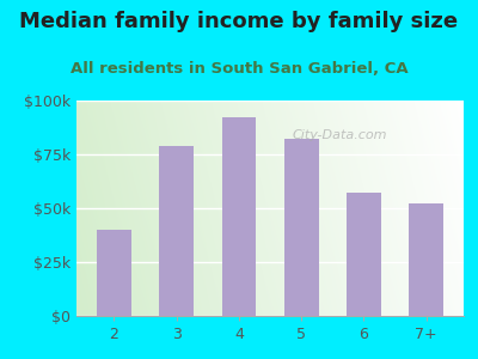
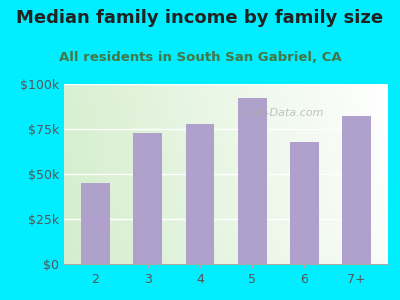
2: $40k -> $45k
3: $79k -> $73k
4: $92k -> $78k
5: $82k -> $92k
6: $57k -> $68k
7+: $52k -> $82k
